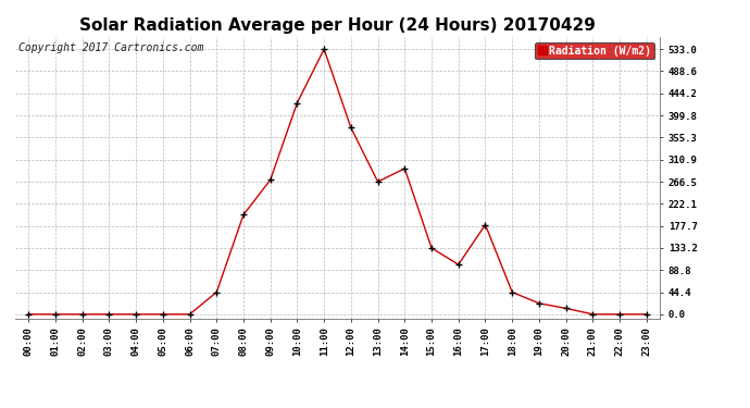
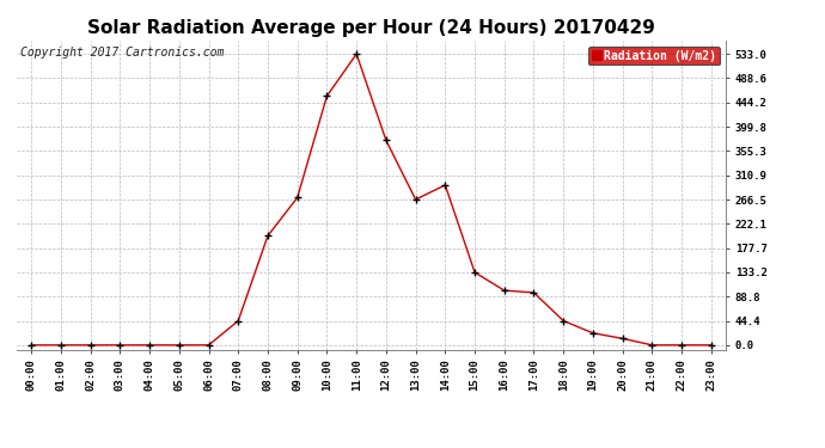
10:00: 425 -> 456
17:00: 180 -> 96
